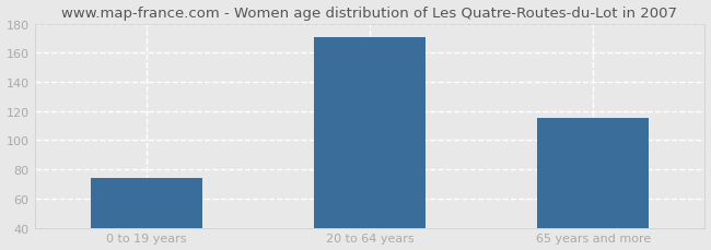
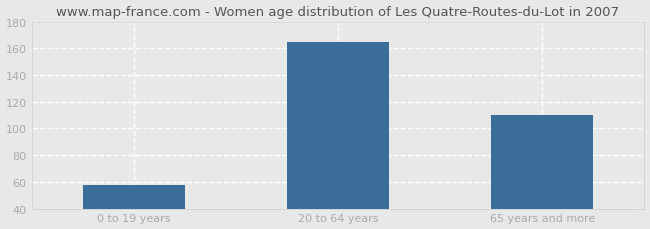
0 to 19 years: 74 -> 58
20 to 64 years: 171 -> 165
65 years and more: 115 -> 110
